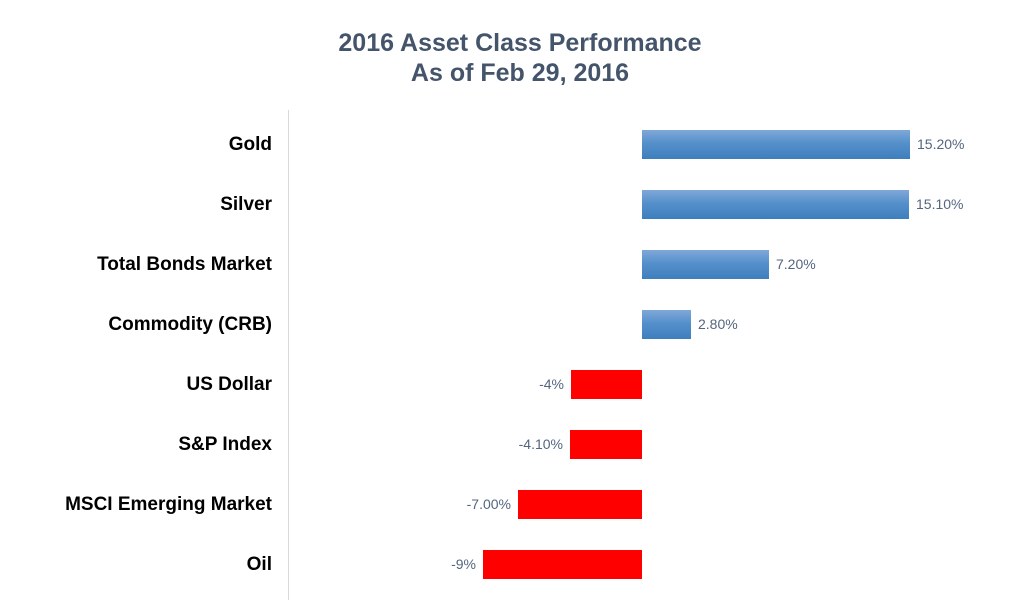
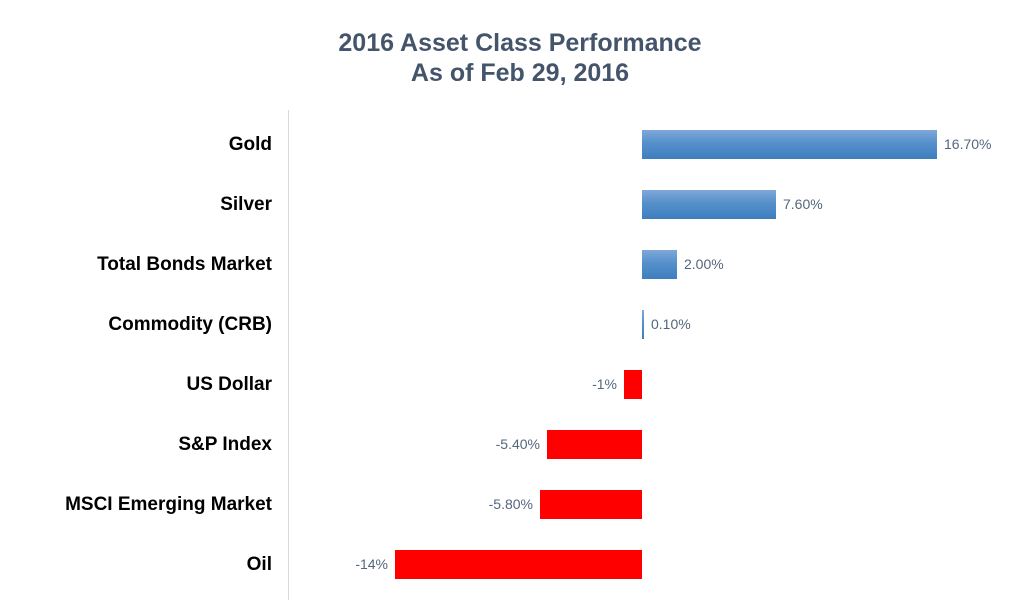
Gold: 15.20% -> 16.70%
Silver: 15.10% -> 7.60%
Total Bonds Market: 7.20% -> 2.00%
Commodity (CRB): 2.80% -> 0.10%
US Dollar: -4% -> -1%
S&P Index: -4.10% -> -5.40%
MSCI Emerging Market: -7.00% -> -5.80%
Oil: -9% -> -14%
